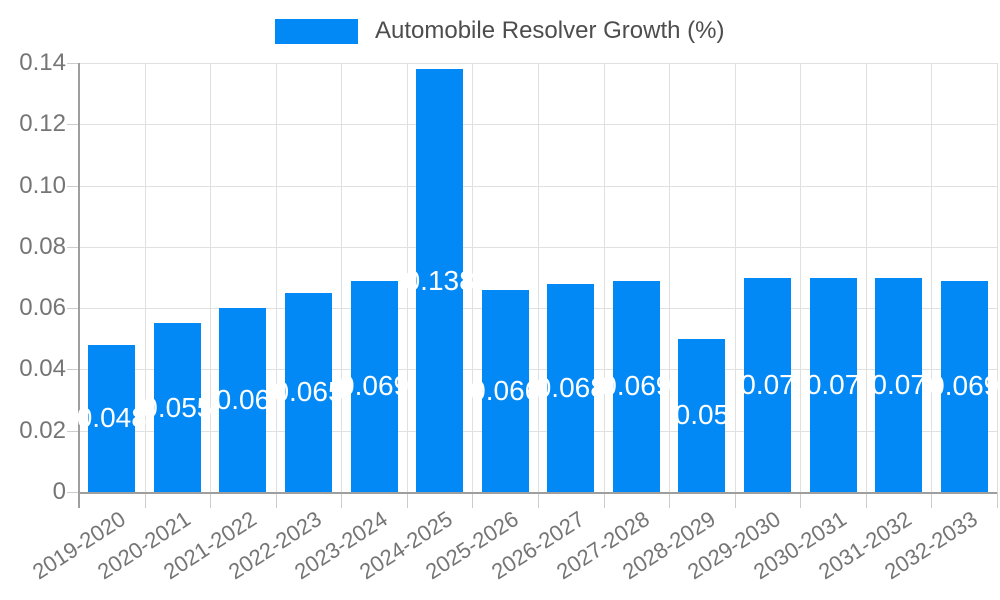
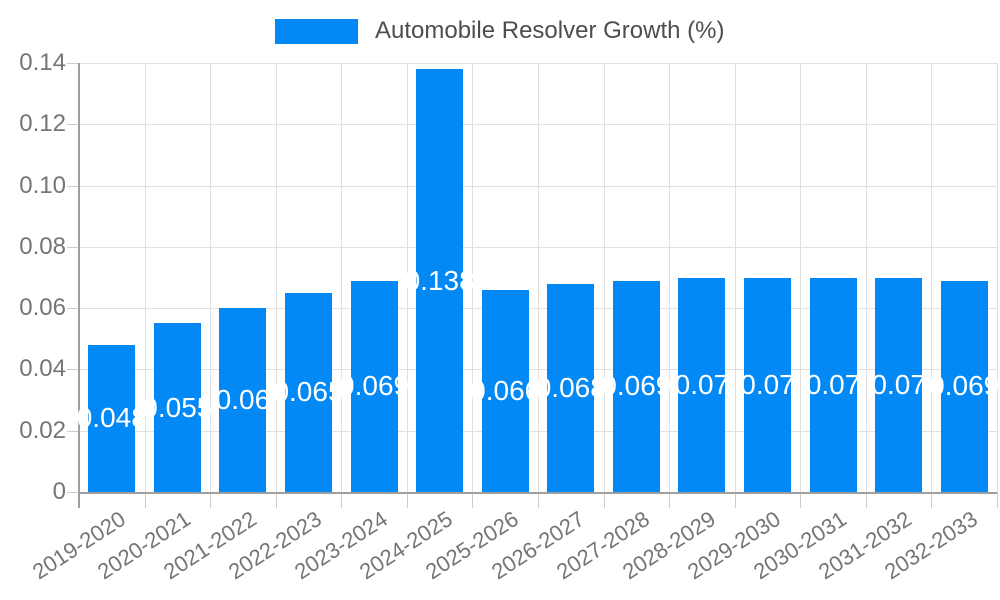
2028-2029: 0.05 -> 0.07
